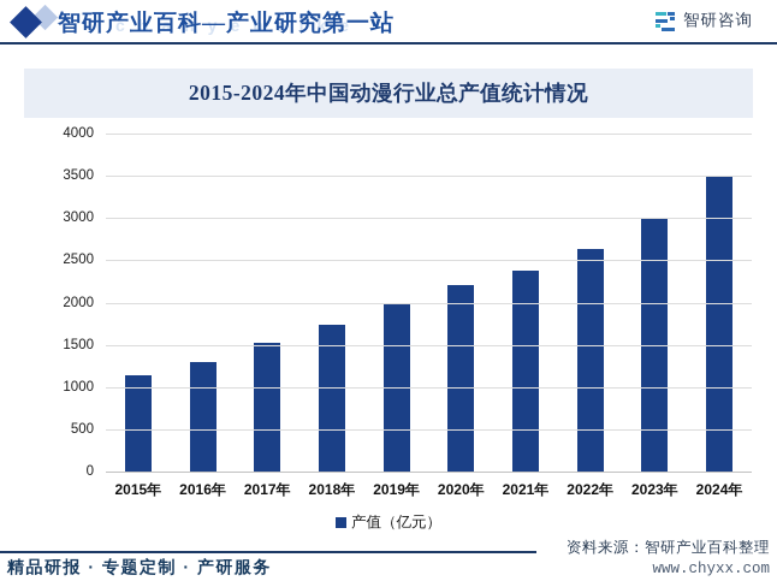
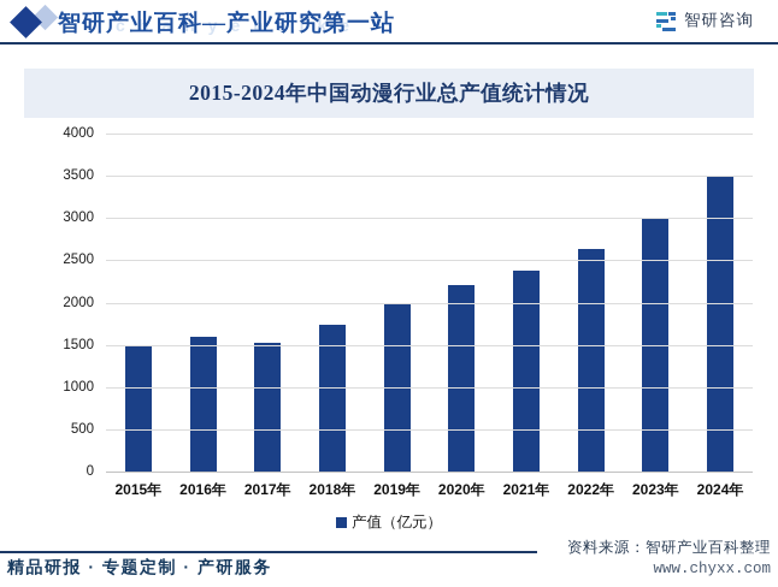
2015年: 1100 -> 1500
2016年: 1300 -> 1600
